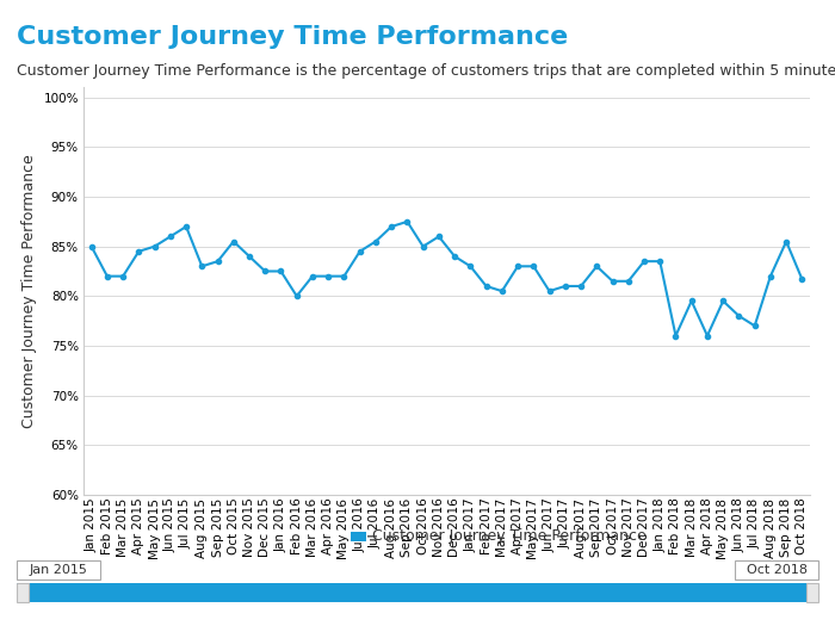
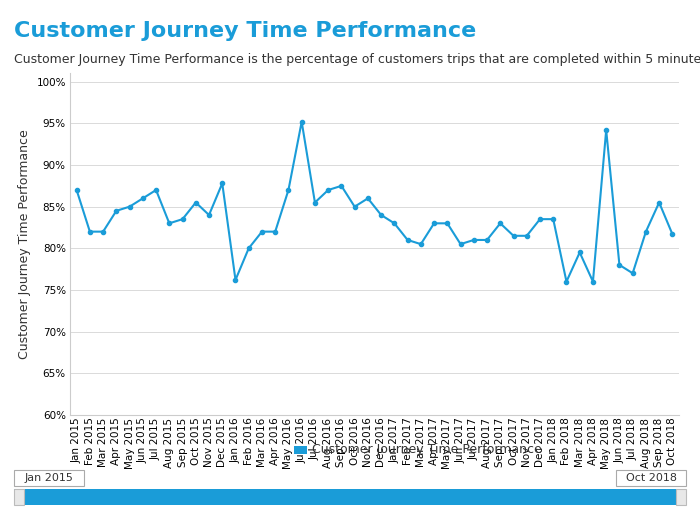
Jan 2015: 85.0% -> 87.0%
Dec 2015: 82.5% -> 87.8%
Jan 2016: 82.5% -> 76.2%
May 2016: 82.0% -> 87.0%
Jun 2016: 84.5% -> 95.2%
May 2018: 79.5% -> 94.2%
